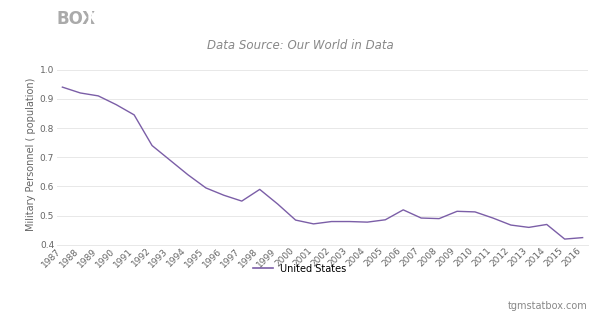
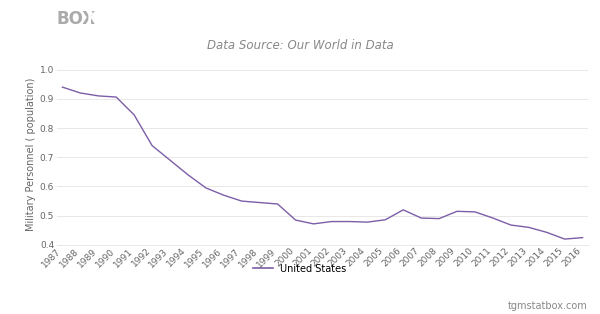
1990: 0.880 -> 0.906
1998: 0.590 -> 0.545
2014: 0.470 -> 0.443
